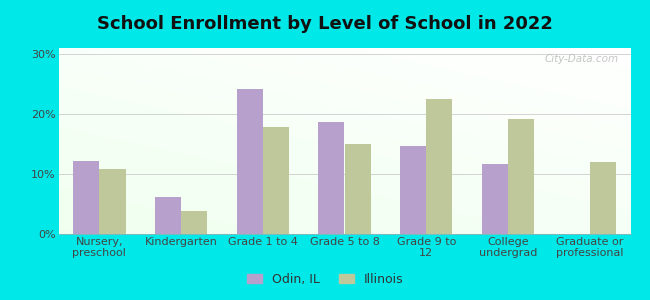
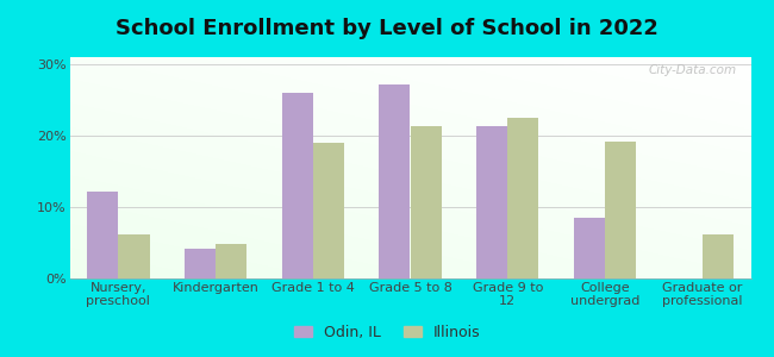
Illinois/Nursery, preschool: 10.8% -> 6.2%
Odin, IL/Kindergarten: 6.2% -> 4.2%
Illinois/Kindergarten: 3.8% -> 4.8%
Odin, IL/Grade 1 to 4: 24.2% -> 26.0%
Illinois/Grade 1 to 4: 17.8% -> 19.0%
Odin, IL/Grade 5 to 8: 18.6% -> 27.2%
Illinois/Grade 5 to 8: 15.0% -> 21.3%
Odin, IL/Grade 9 to 12: 14.6% -> 21.3%
Odin, IL/College undergrad: 11.6% -> 8.5%
Illinois/Graduate or professional: 12.0% -> 6.2%
